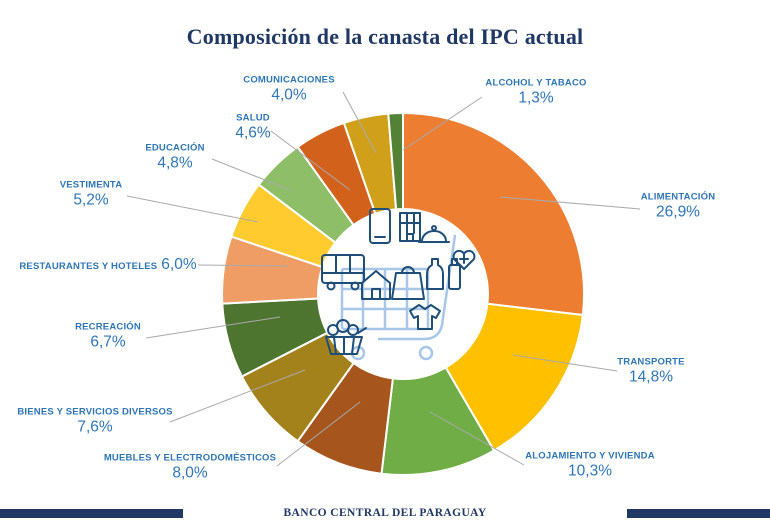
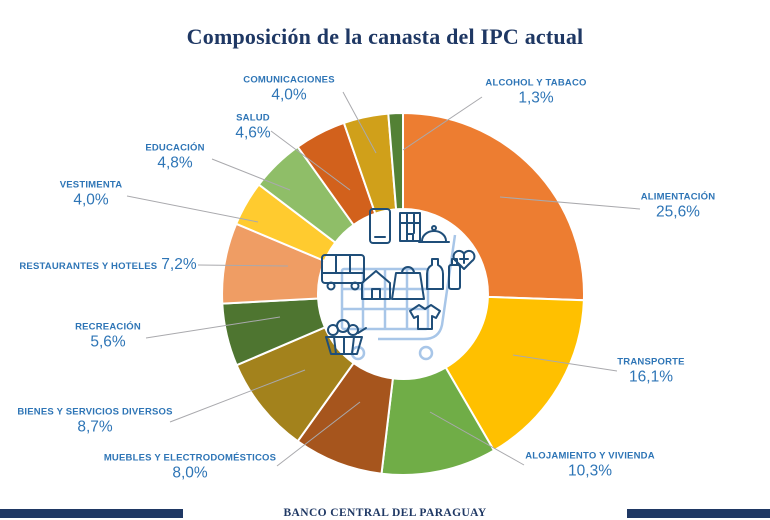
ALIMENTACIÓN: 26,9% -> 25,6%
TRANSPORTE: 14,8% -> 16,1%
BIENES Y SERVICIOS DIVERSOS: 7,6% -> 8,7%
RECREACIÓN: 6,7% -> 5,6%
RESTAURANTES Y HOTELES: 6,0% -> 7,2%
VESTIMENTA: 5,2% -> 4,0%
